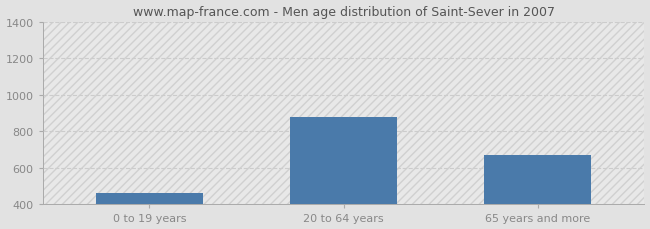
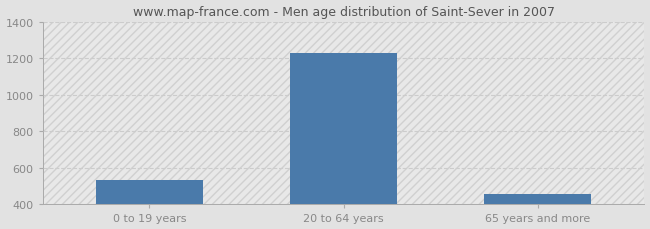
0 to 19 years: 460 -> 540
20 to 64 years: 880 -> 1230
65 years and more: 670 -> 460
